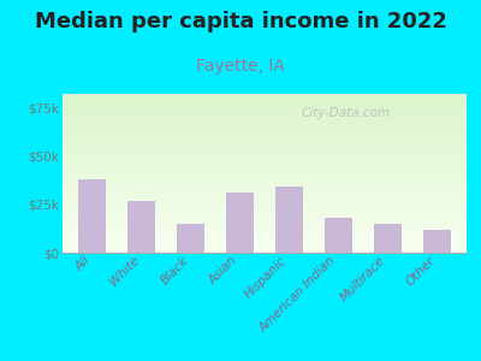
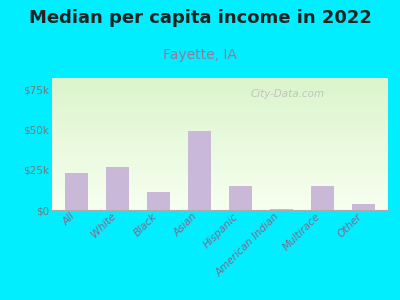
All: $38k -> $23k
Black: $15k -> $11k
Asian: $31k -> $49k
Hispanic: $34k -> $15k
American Indian: $18k -> $0k
Other: $12k -> $4k
